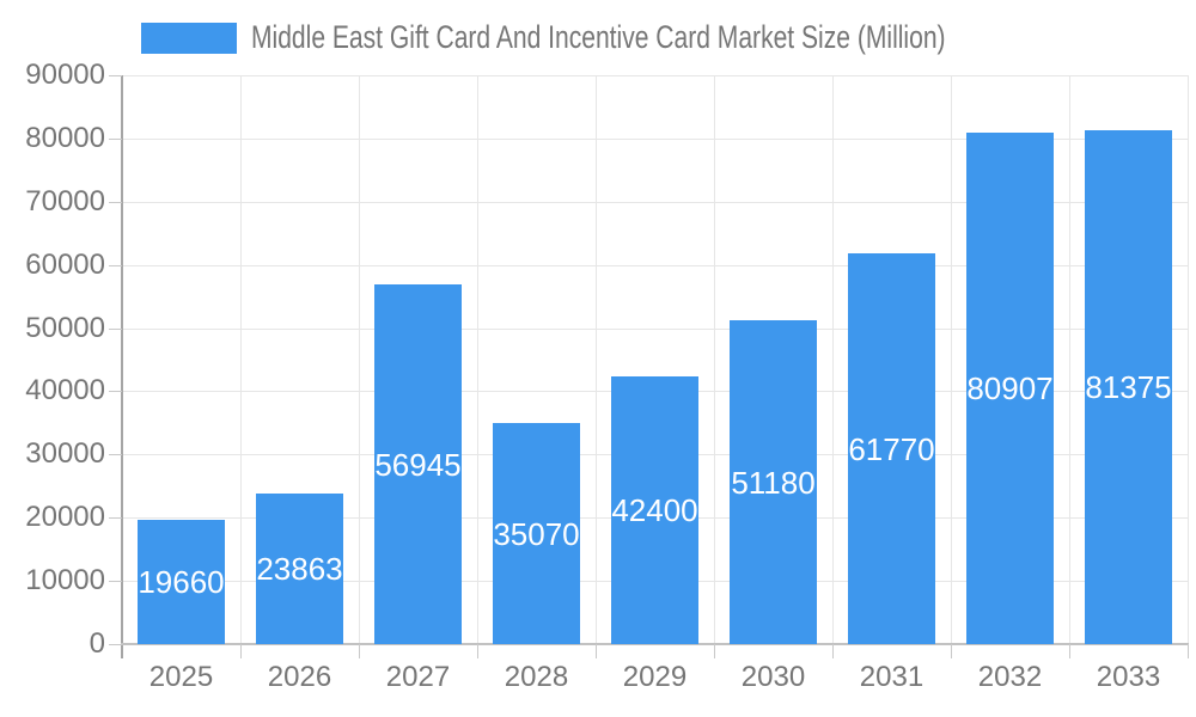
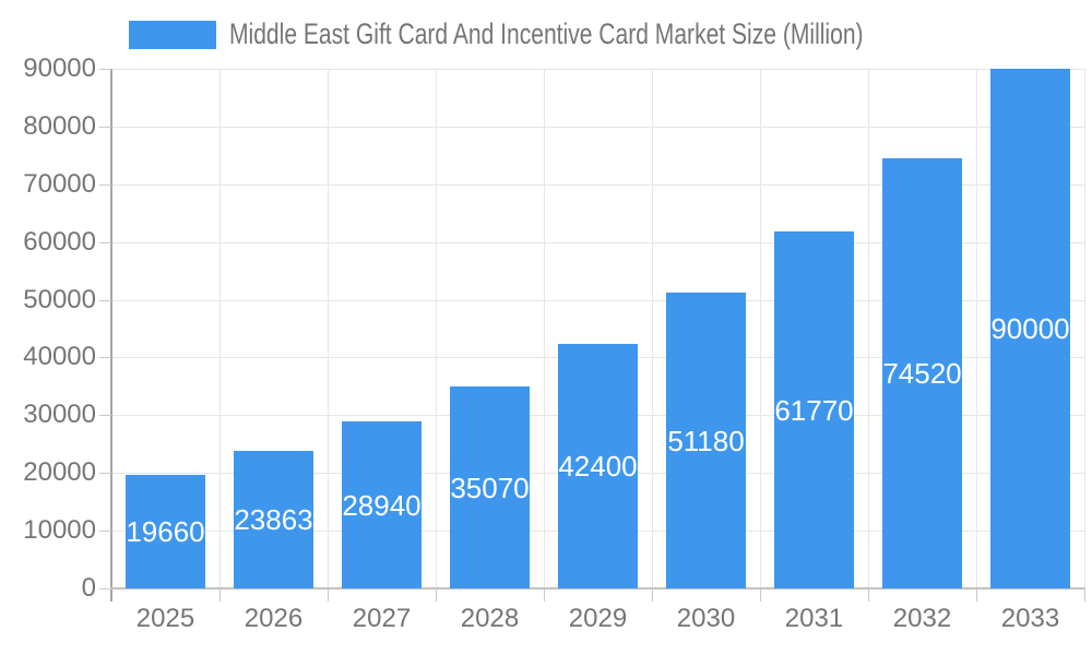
2027: 56945 -> 28940
2032: 80907 -> 74520
2033: 81375 -> 90000
